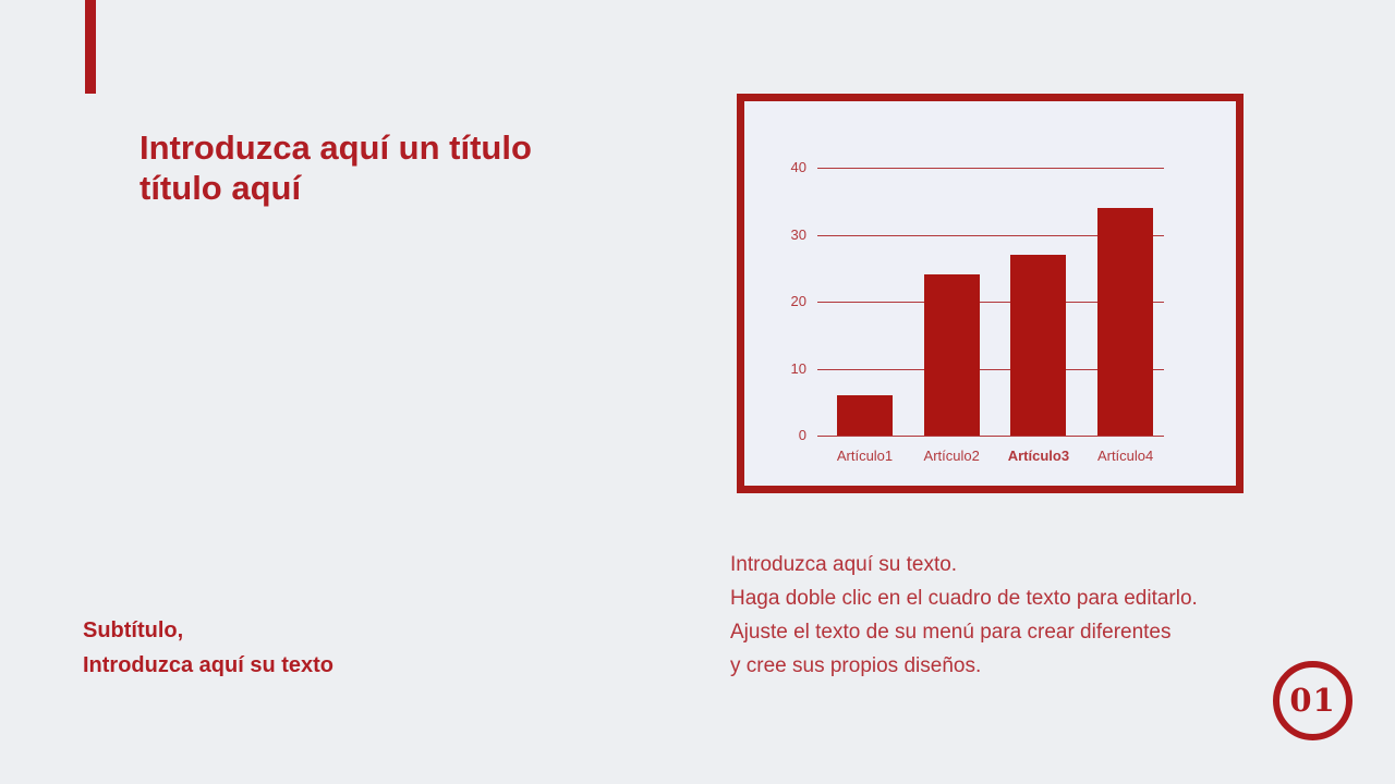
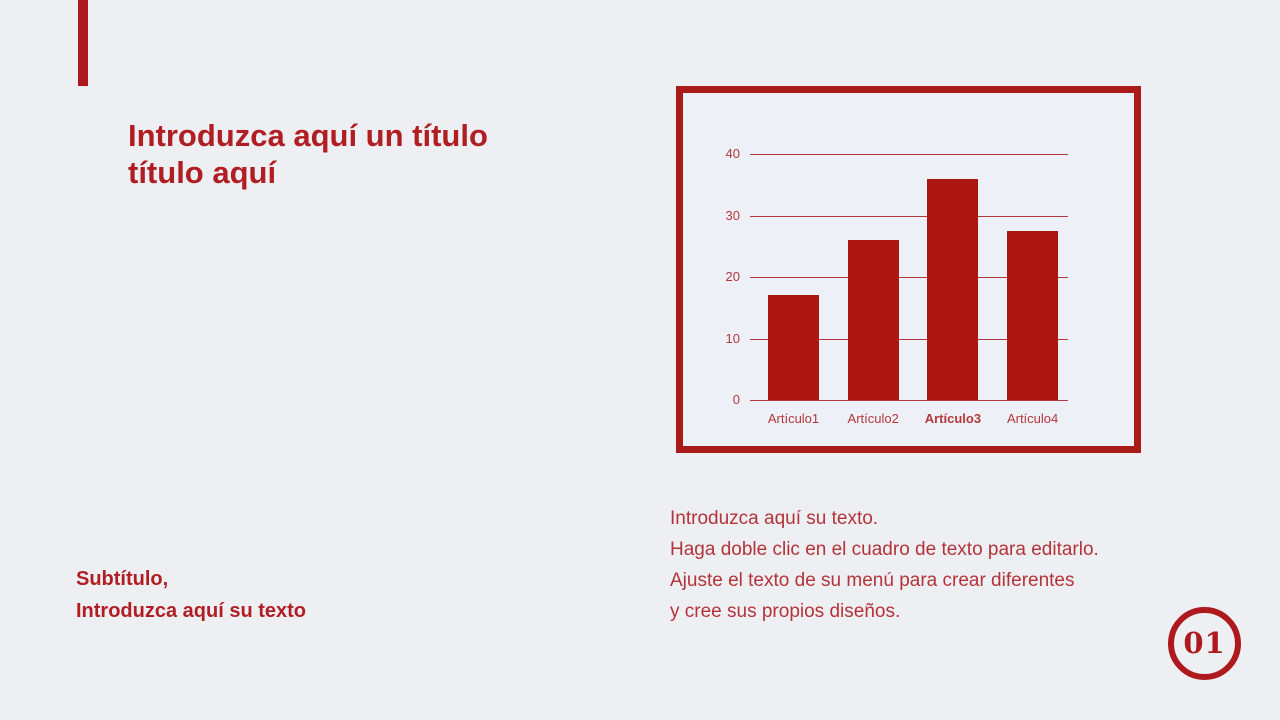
Artículo1: 6 -> 17
Artículo2: 24 -> 26
Artículo3: 27 -> 36
Artículo4: 34 -> 28
